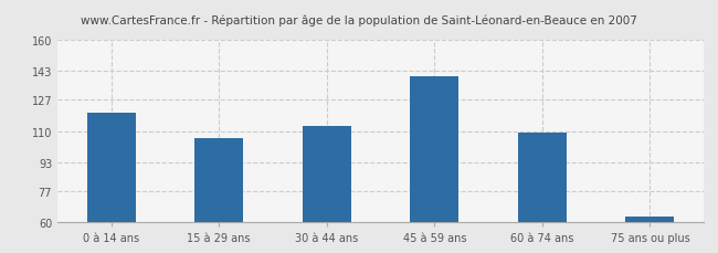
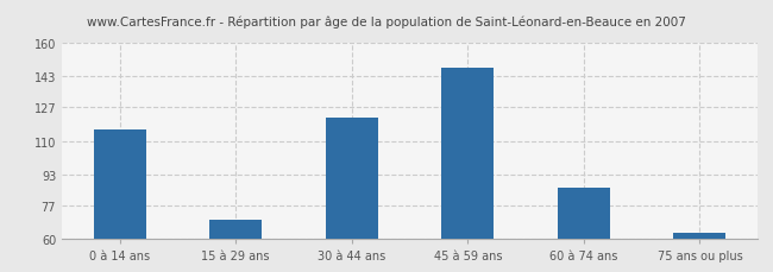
0 à 14 ans: 120 -> 116
15 à 29 ans: 106 -> 70
30 à 44 ans: 113 -> 122
45 à 59 ans: 140 -> 147
60 à 74 ans: 109 -> 86
